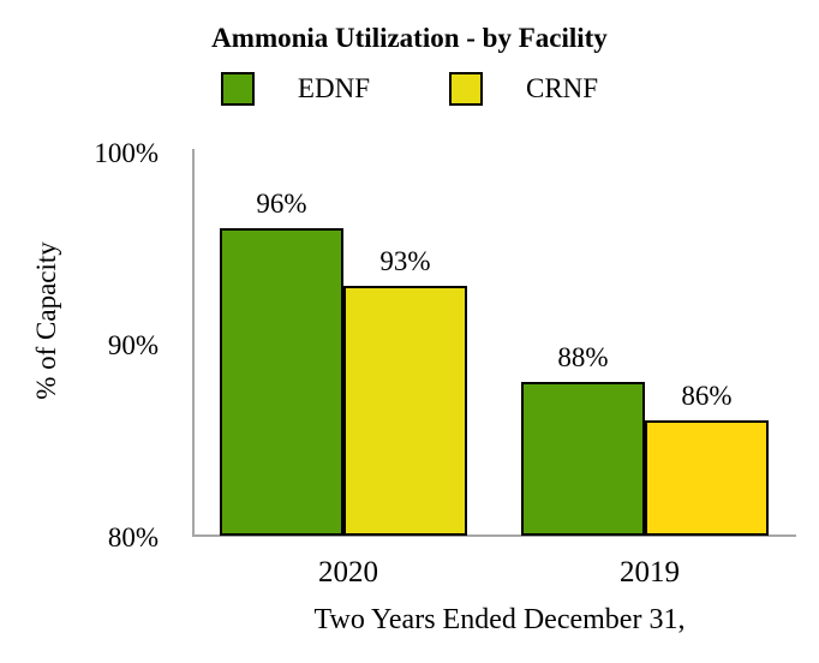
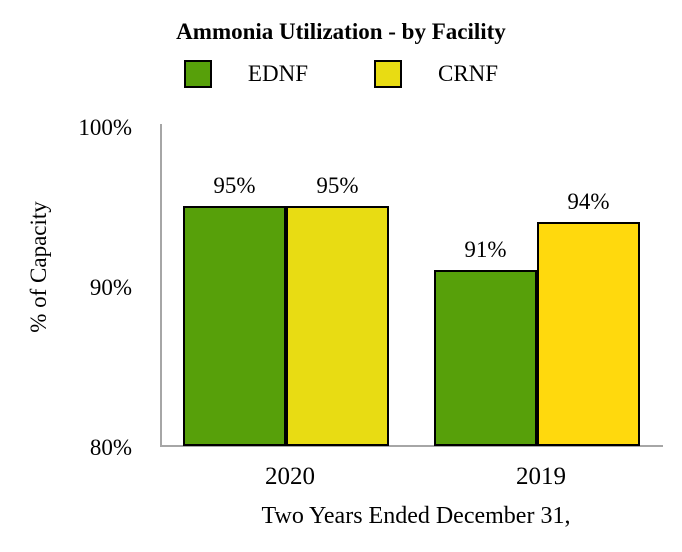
EDNF/2020: 96% -> 95%
CRNF/2020: 93% -> 95%
EDNF/2019: 88% -> 91%
CRNF/2019: 86% -> 94%
